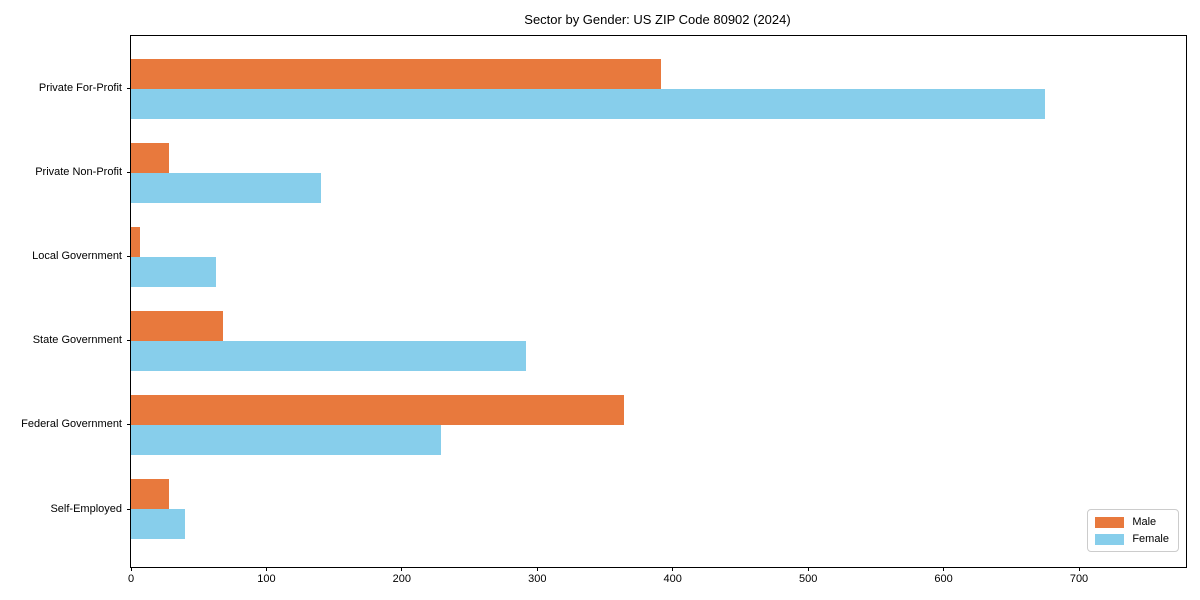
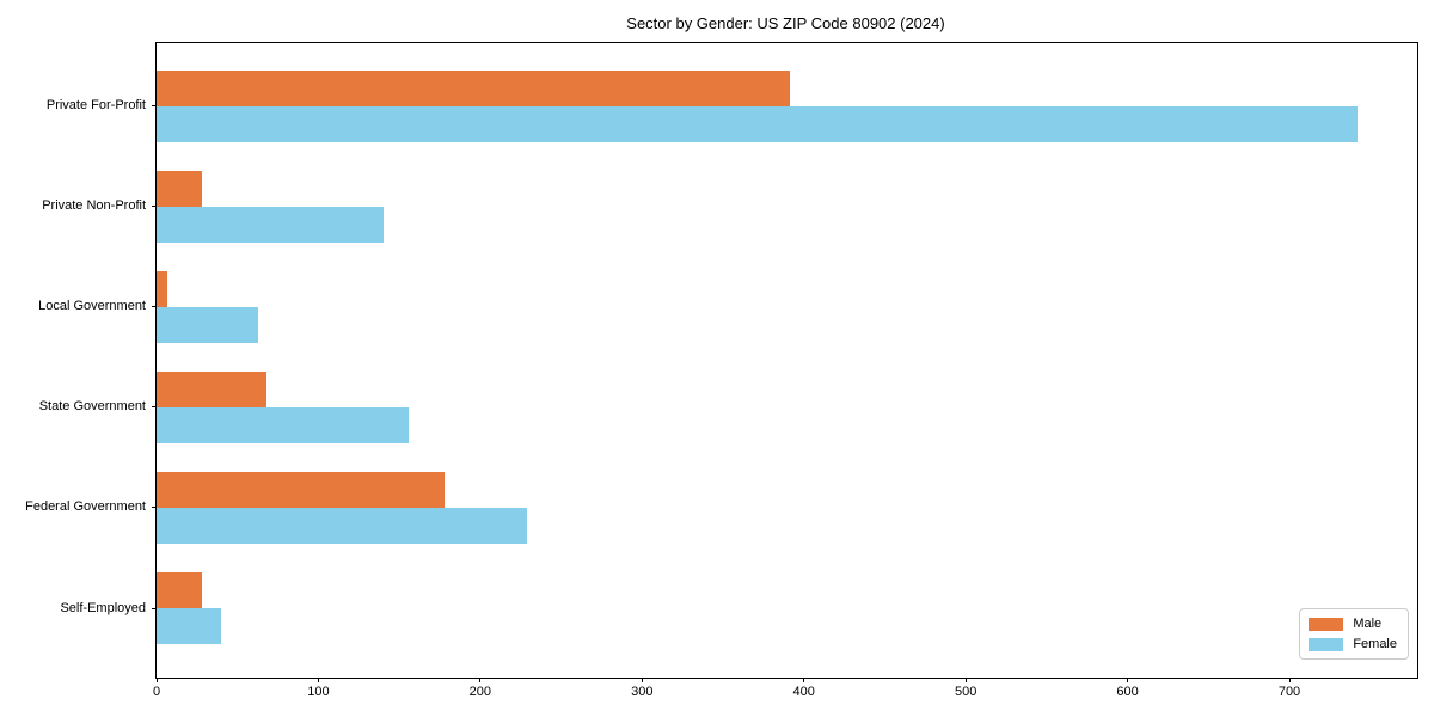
Female/Private For-Profit: 675 -> 742
Female/State Government: 292 -> 156
Male/Federal Government: 364 -> 178
